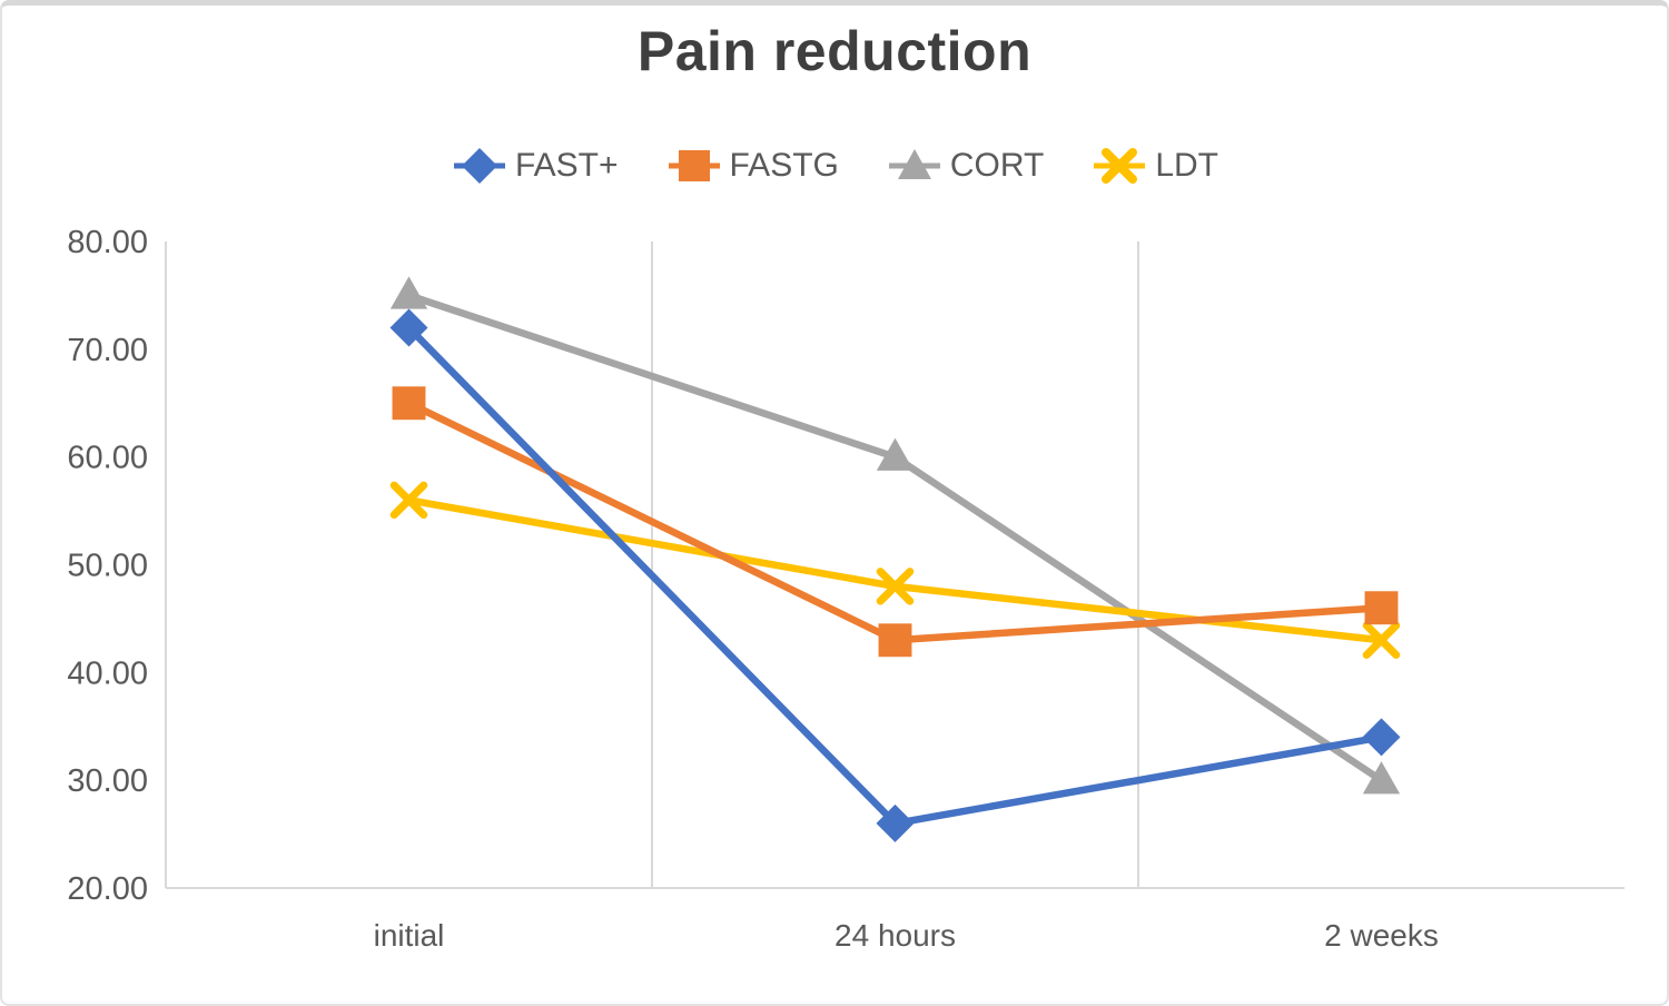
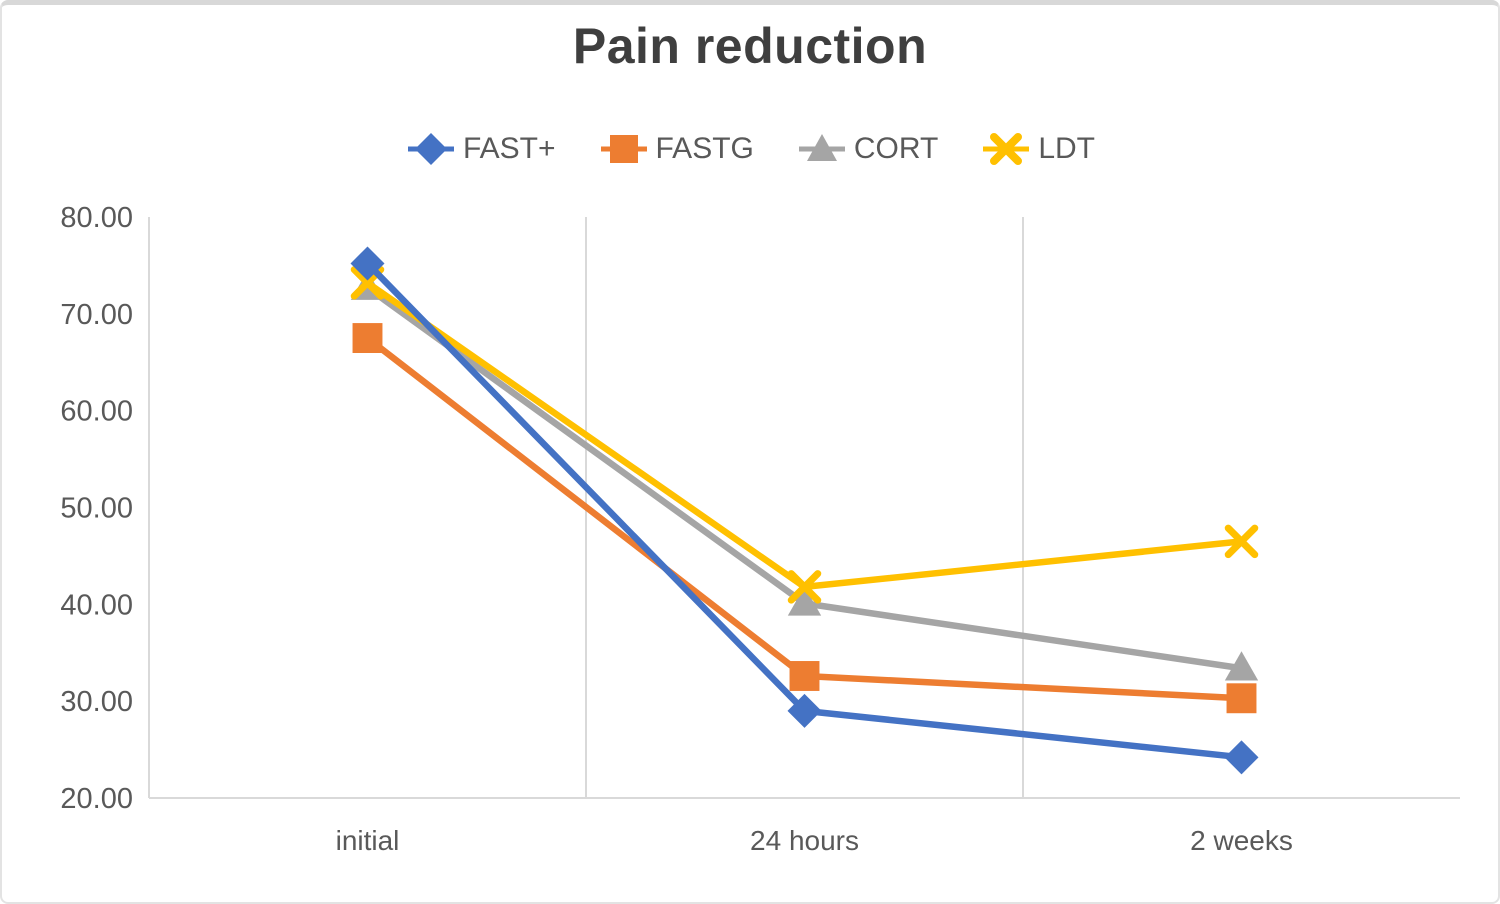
FAST+/initial: 72 -> 75
FASTG/initial: 65 -> 68
CORT/initial: 75 -> 73
LDT/initial: 56 -> 73
FAST+/24 hours: 26 -> 29
FASTG/24 hours: 43 -> 33
CORT/24 hours: 60 -> 40
LDT/24 hours: 48 -> 42
FAST+/2 weeks: 34 -> 24
FASTG/2 weeks: 46 -> 30
CORT/2 weeks: 30 -> 33
LDT/2 weeks: 43 -> 46
